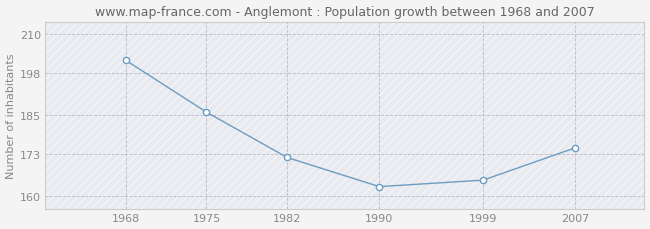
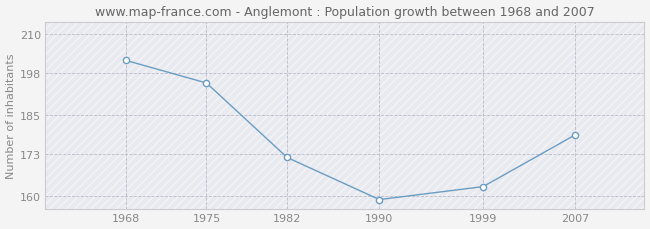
1975: 186 -> 195
1990: 163 -> 159
1999: 165 -> 163
2007: 175 -> 179
